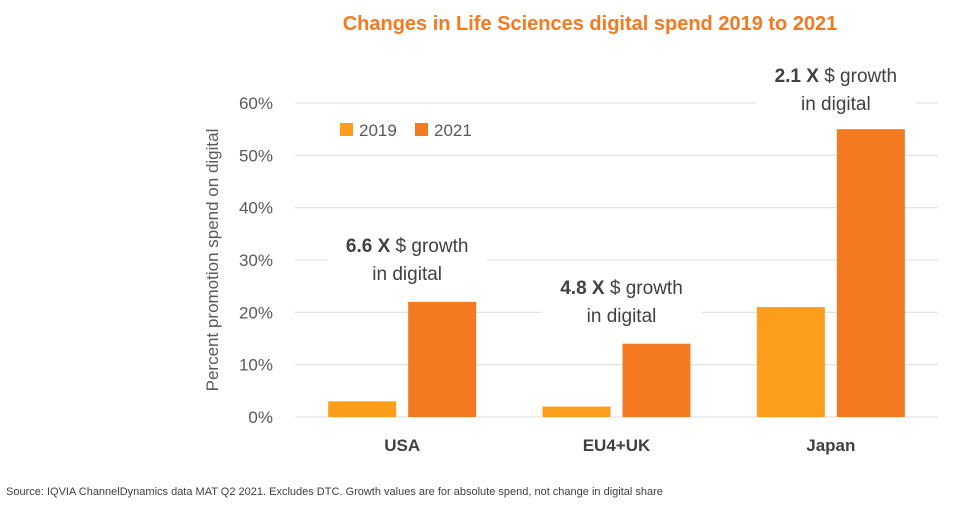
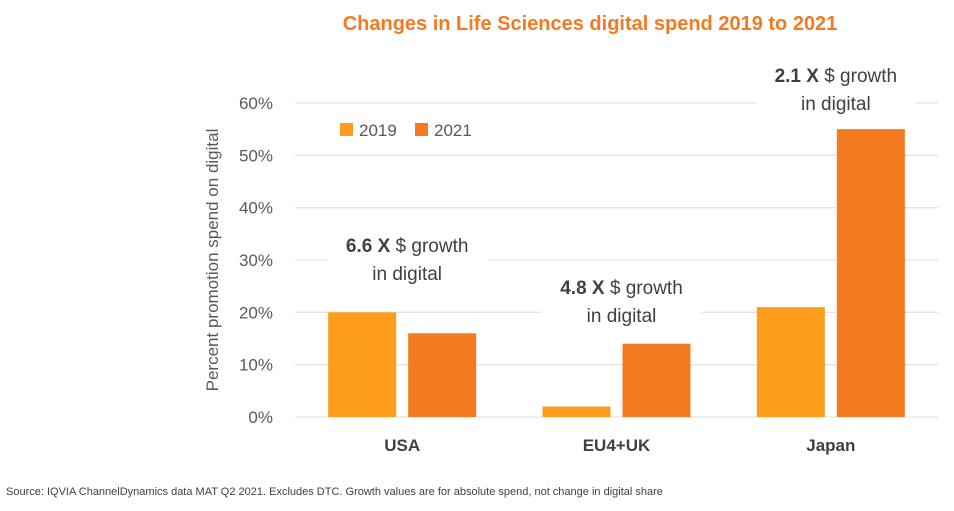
2019/USA: 3% -> 20%
2021/USA: 22% -> 16%
